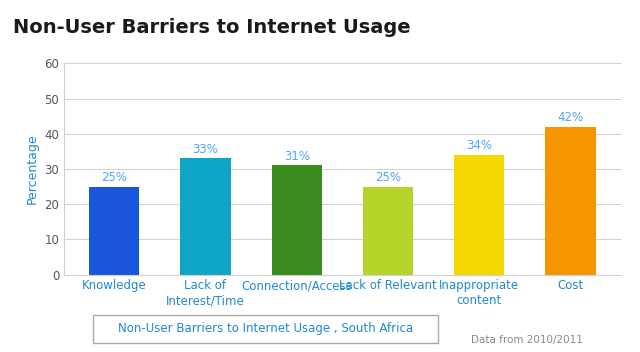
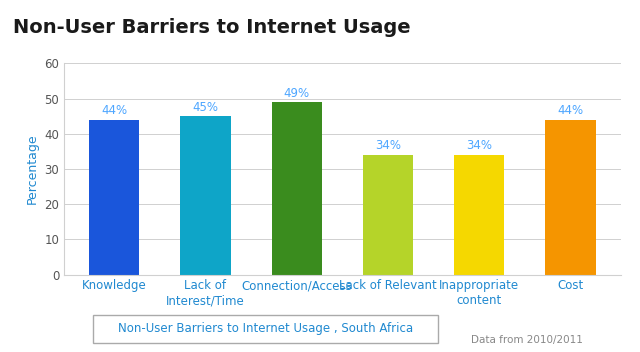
Knowledge: 25% -> 44%
Lack of Interest/Time: 33% -> 45%
Connection/Access: 31% -> 49%
Lack of Relevant: 25% -> 34%
Cost: 42% -> 44%
